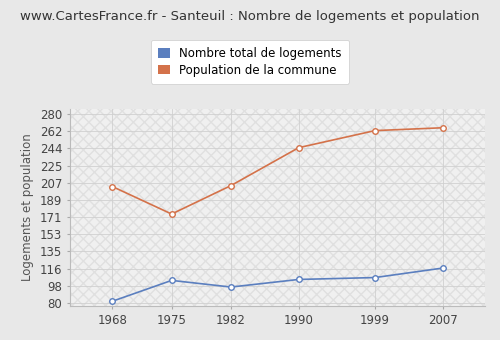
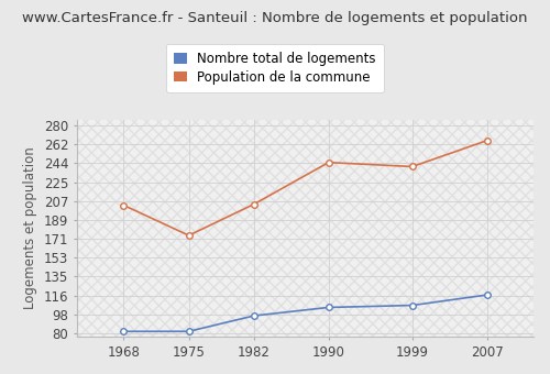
Nombre total de logements/1975: 104 -> 82
Population de la commune/1999: 262 -> 240
